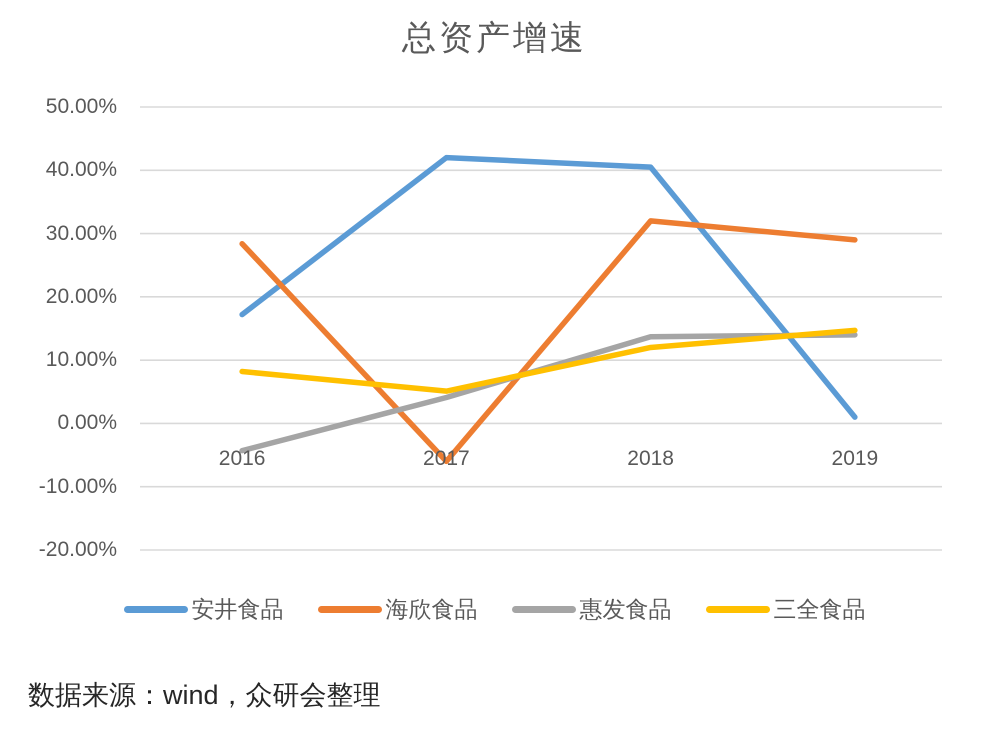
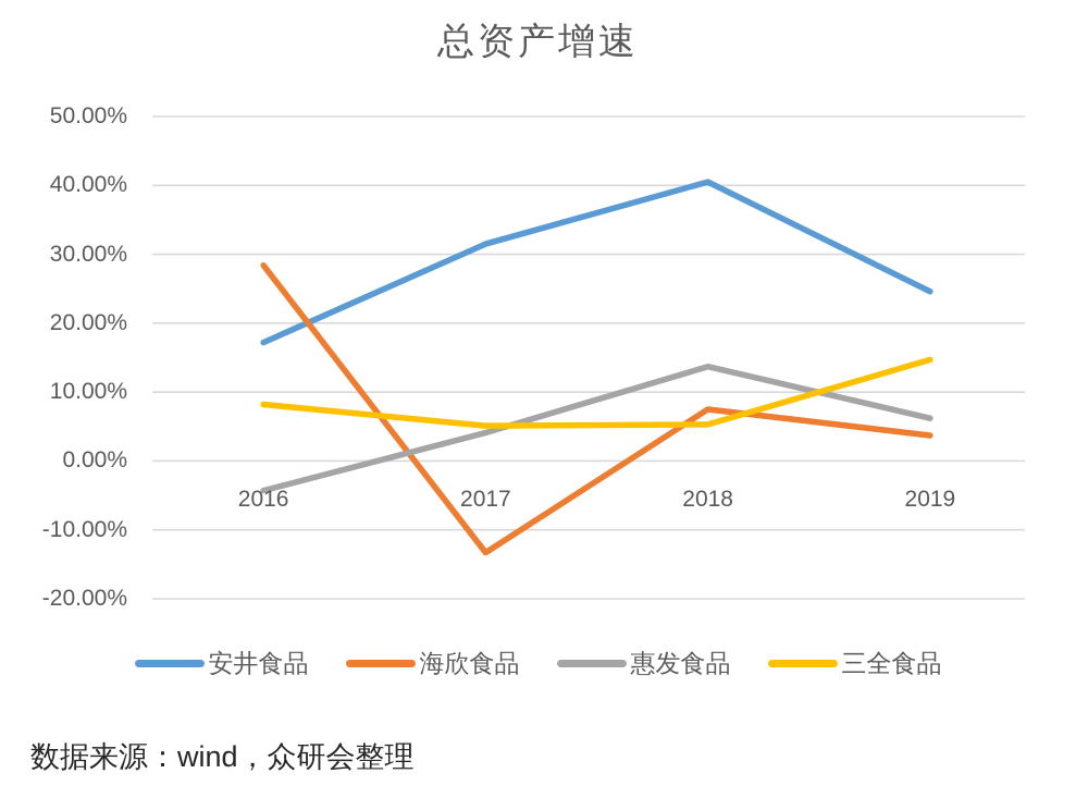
安井食品/2017: 42% -> 32%
海欣食品/2017: -6% -> -13%
海欣食品/2018: 32% -> 8%
三全食品/2018: 12% -> 5%
安井食品/2019: 1% -> 25%
海欣食品/2019: 29% -> 4%
惠发食品/2019: 14% -> 6%
